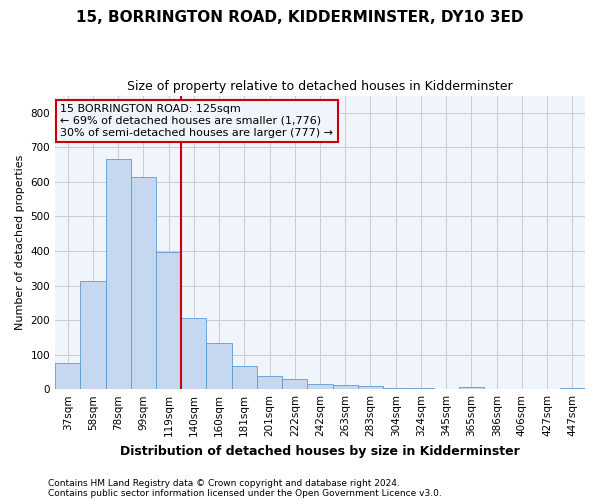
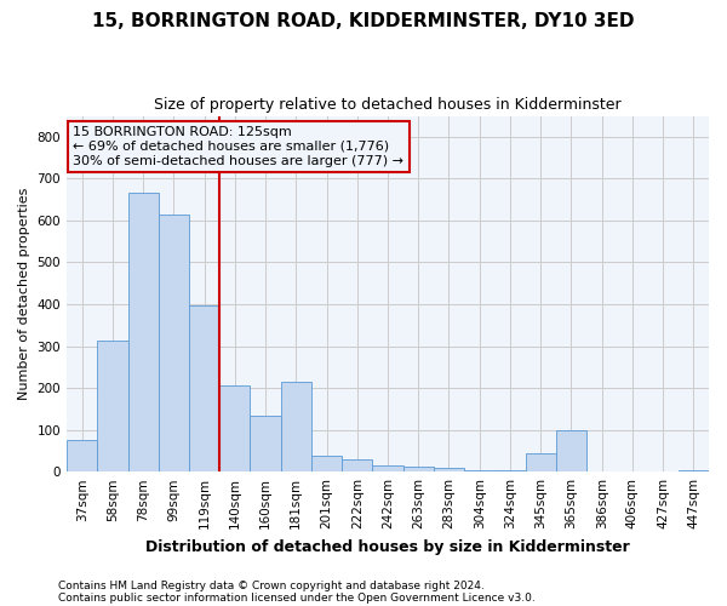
181sqm: 68 -> 215
345sqm: 1 -> 45
365sqm: 5 -> 100
